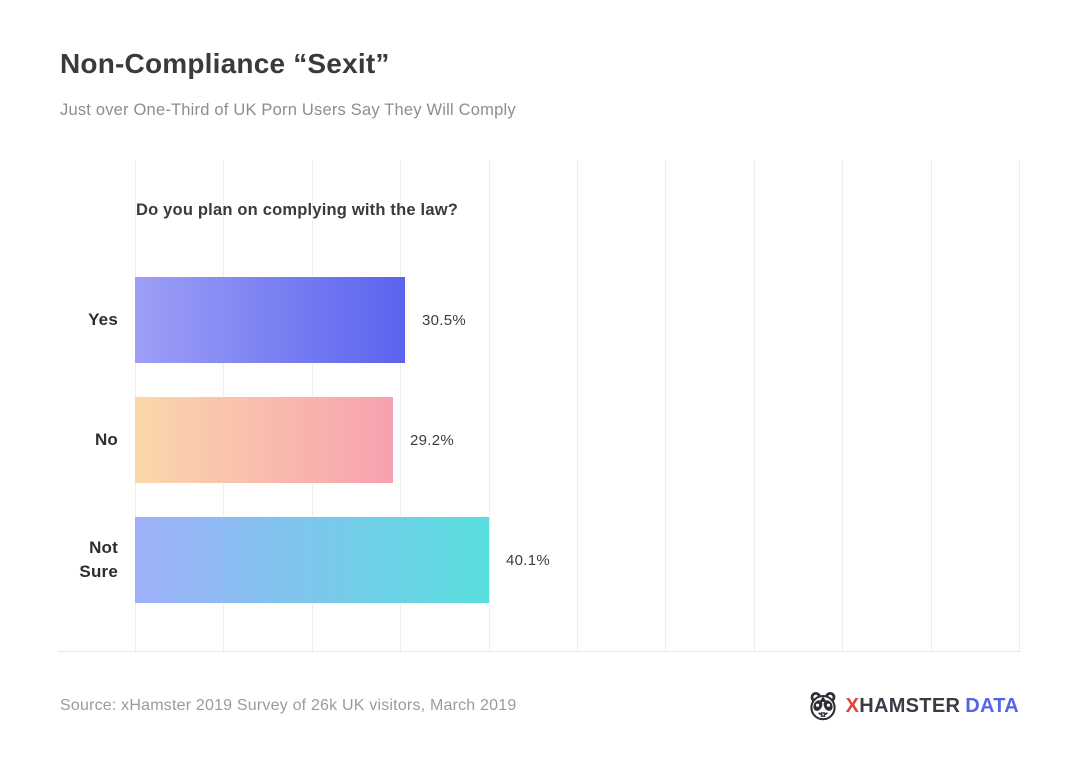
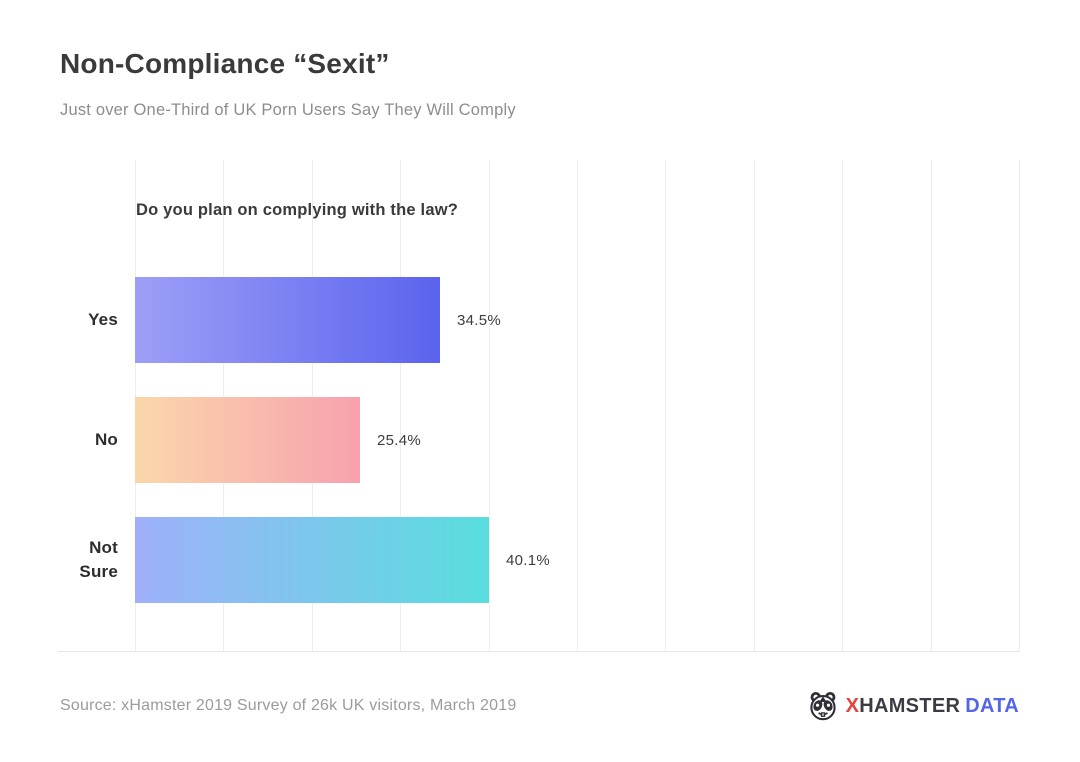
Yes: 30.5% -> 34.5%
No: 29.2% -> 25.4%
